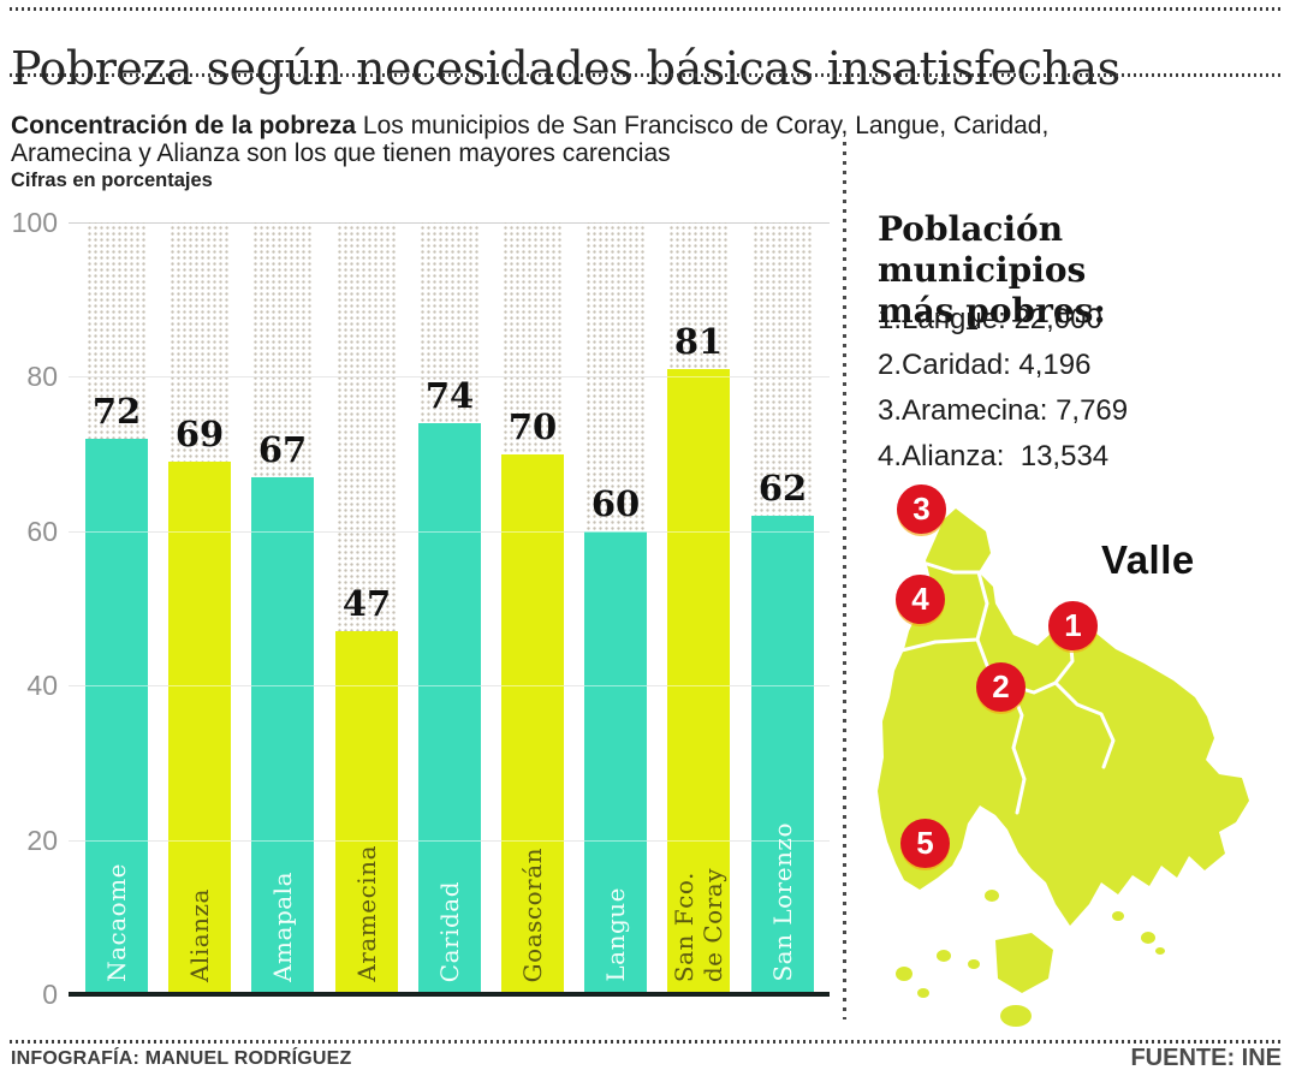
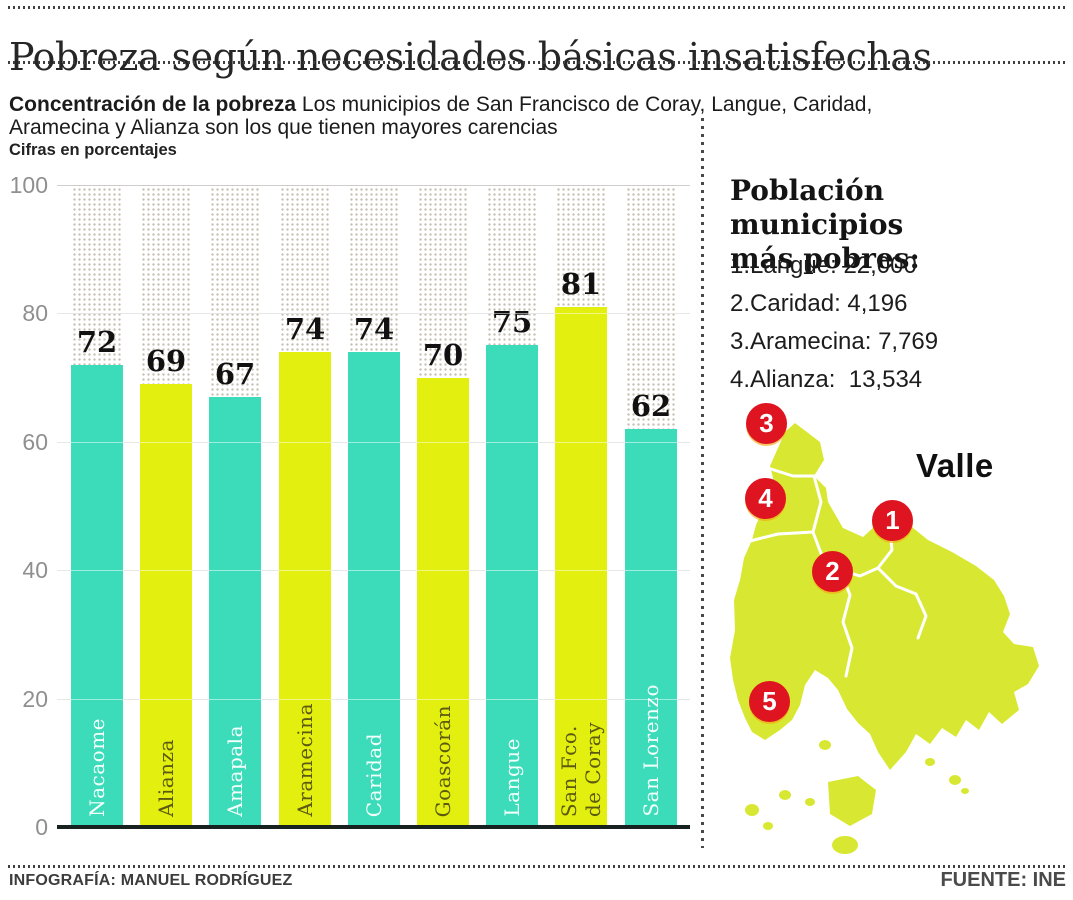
Aramecina: 47 -> 74
Langue: 60 -> 75
